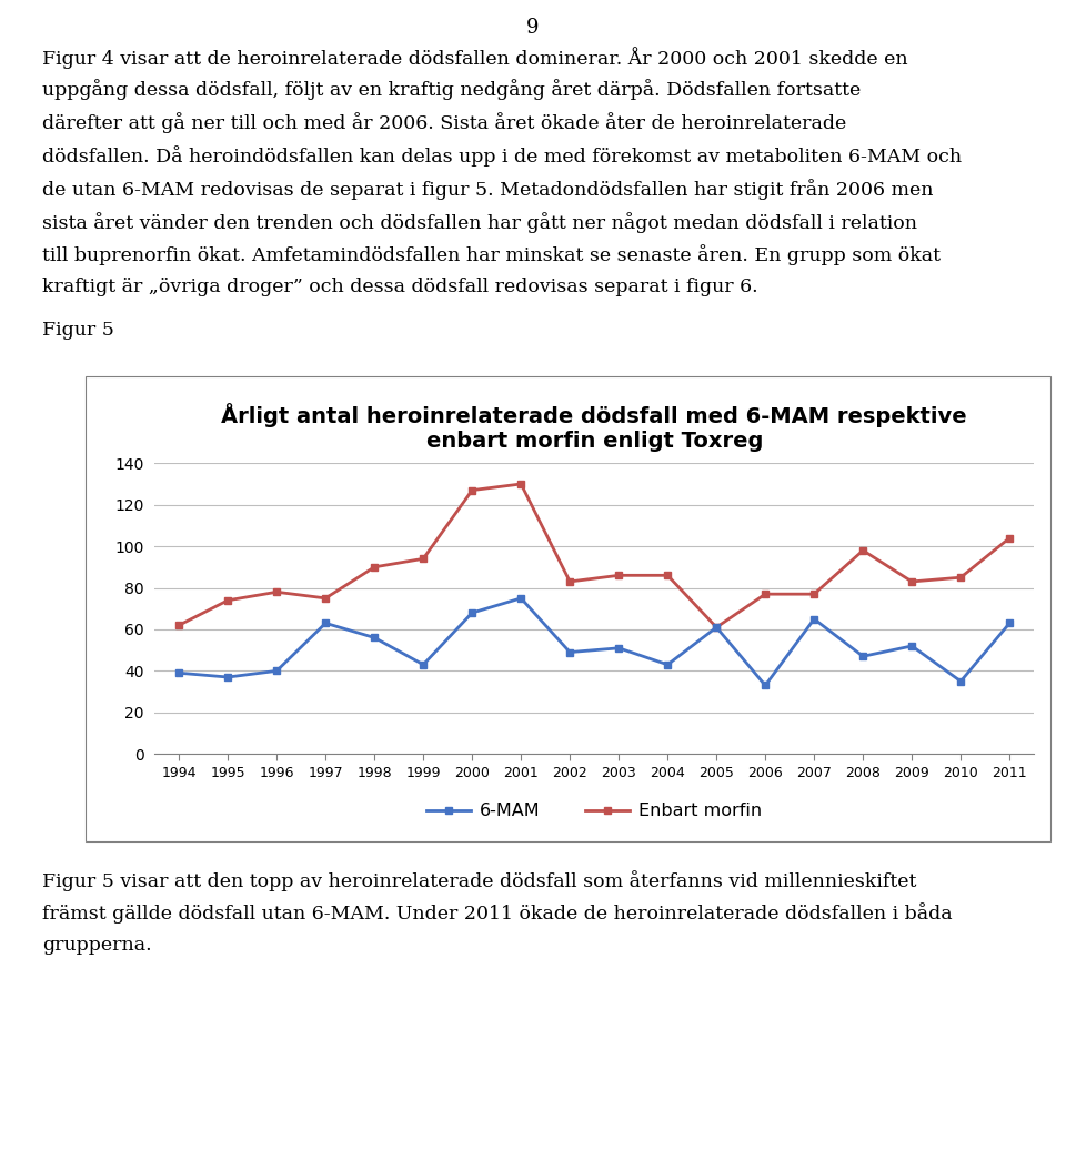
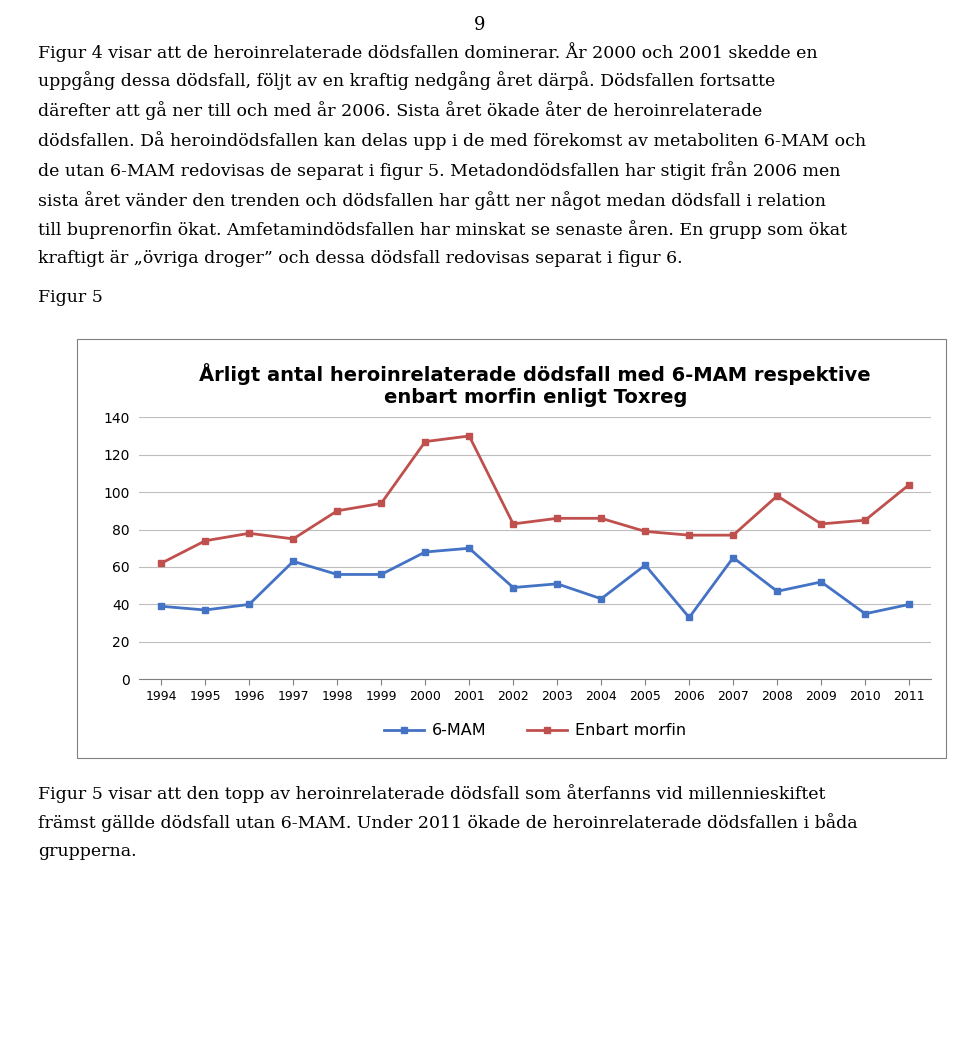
6-MAM/1999: 43 -> 56
6-MAM/2001: 75 -> 70
Enbart morfin/2005: 61 -> 79
6-MAM/2011: 63 -> 40
